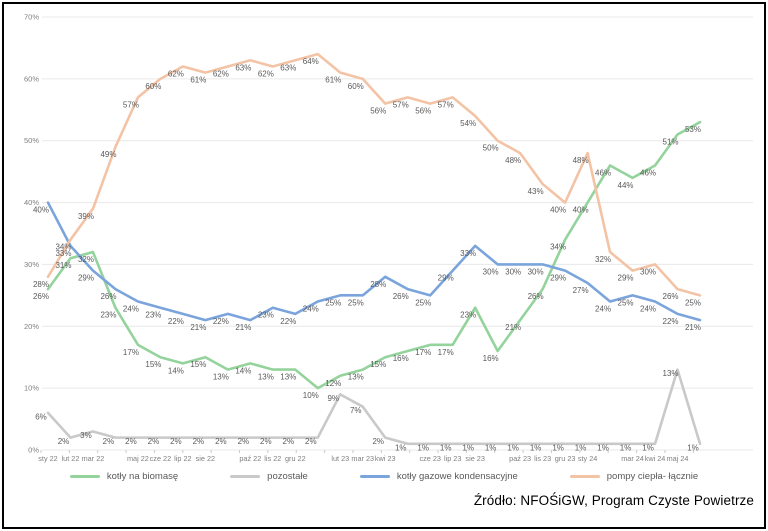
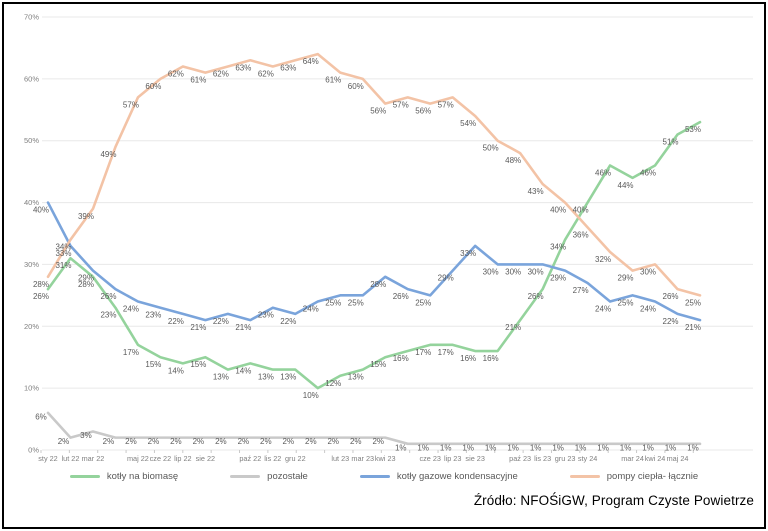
kotły na biomasę/mar 22: 32% -> 28%
pozostałe/lut 23: 9% -> 2%
pozostałe/mar 23: 7% -> 2%
kotły na biomasę/sie 23: 23% -> 16%
pompy ciepła- łącznie/sty 24: 48% -> 36%
pozostałe/maj 24: 13% -> 1%
